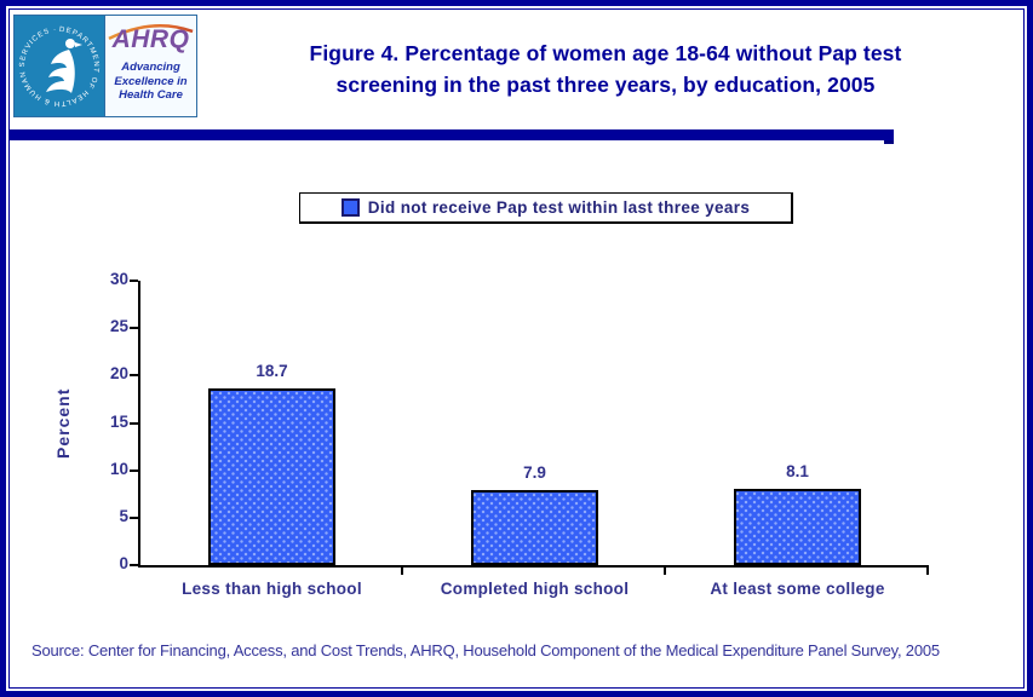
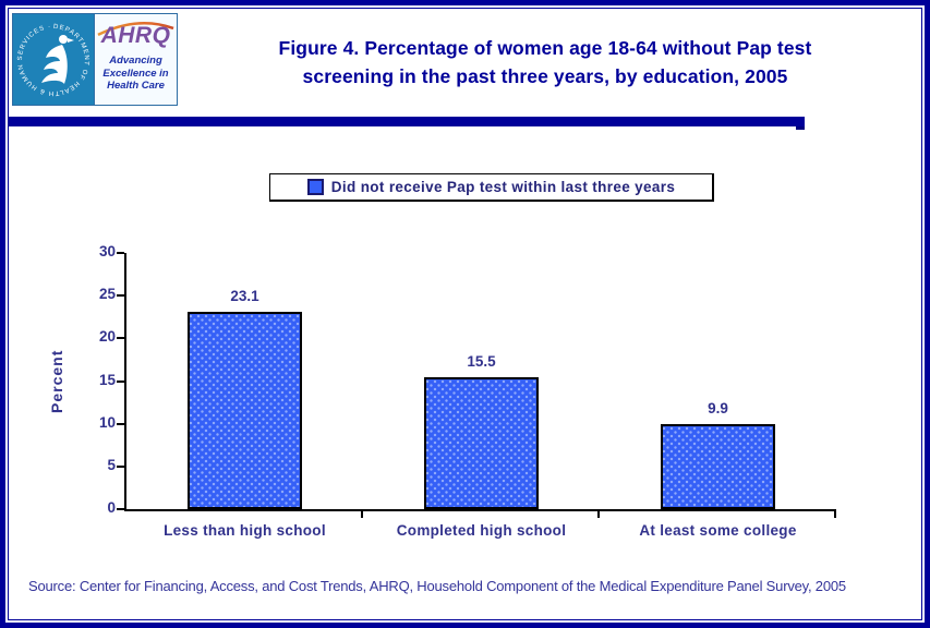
Less than high school: 18.7 -> 23.1
Completed high school: 7.9 -> 15.5
At least some college: 8.1 -> 9.9
